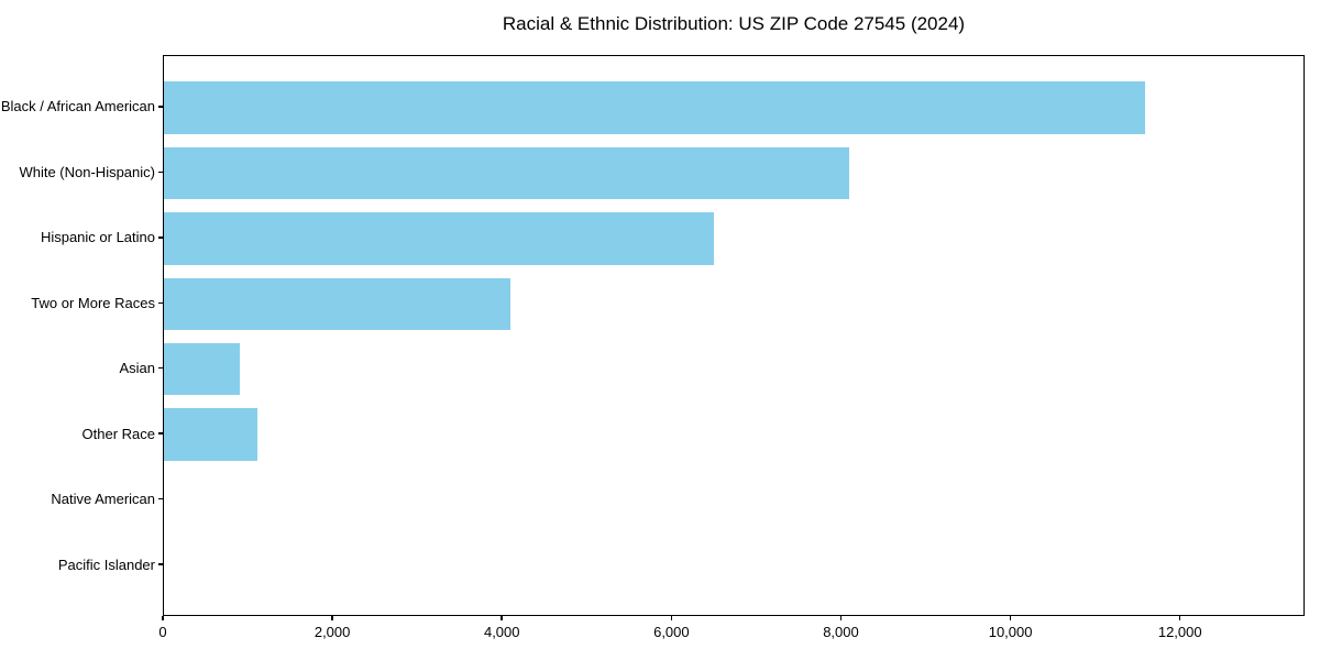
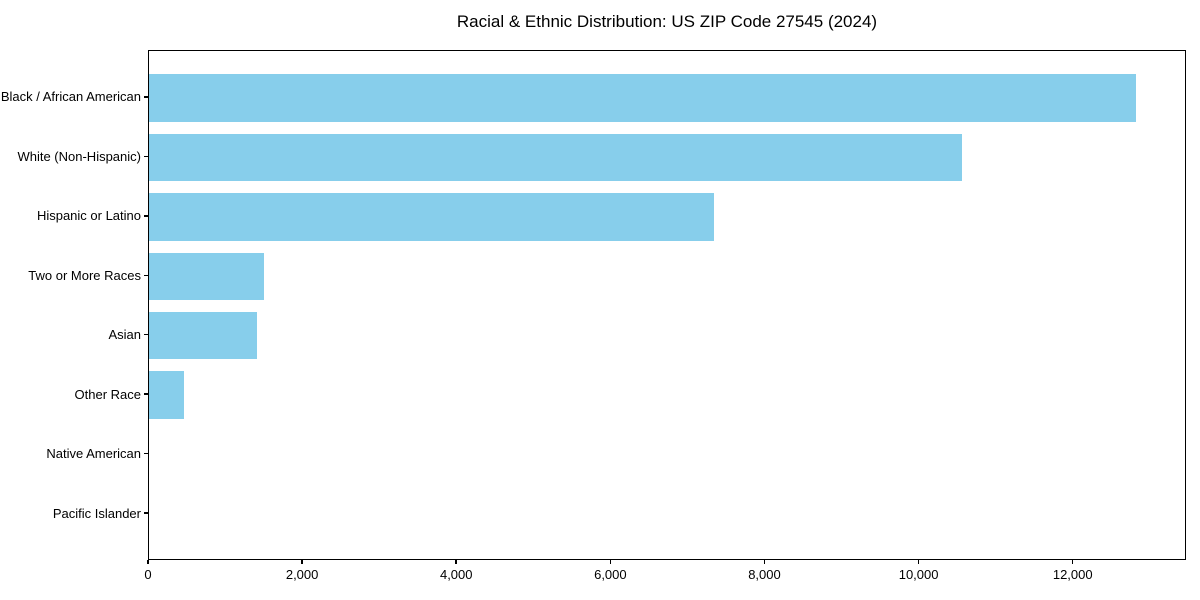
Black / African American: 11600 -> 12800
White (Non-Hispanic): 8100 -> 10600
Hispanic or Latino: 6500 -> 7300
Two or More Races: 4100 -> 1500
Asian: 900 -> 1400
Other Race: 1100 -> 500
